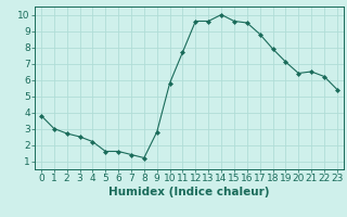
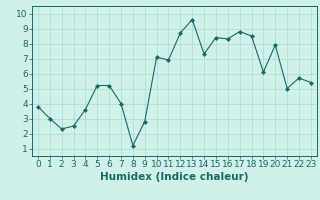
2: 2.7 -> 2.3
4: 2.2 -> 3.6
5: 1.6 -> 5.2
6: 1.6 -> 5.2
7: 1.4 -> 4.0
10: 5.8 -> 7.1
11: 7.7 -> 6.9
12: 9.6 -> 8.7
14: 10.0 -> 7.3
15: 9.6 -> 8.4
16: 9.5 -> 8.3
18: 7.9 -> 8.5
19: 7.1 -> 6.1
20: 6.4 -> 7.9
21: 6.5 -> 5.0
22: 6.2 -> 5.7
